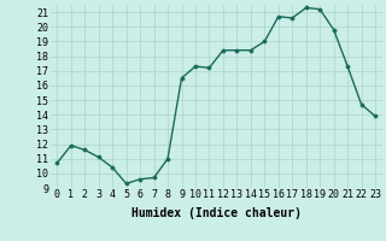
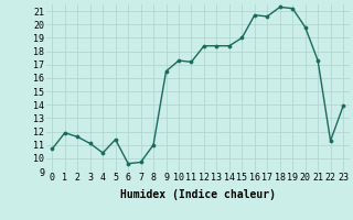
5: 9.3 -> 11.4
22: 14.7 -> 11.3
